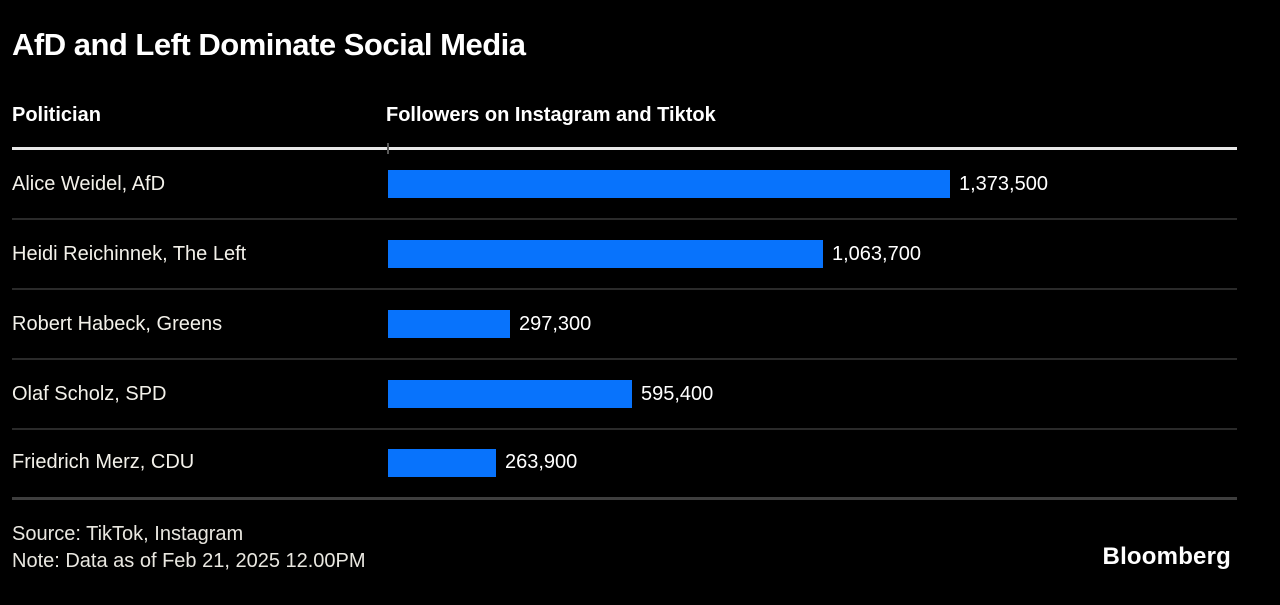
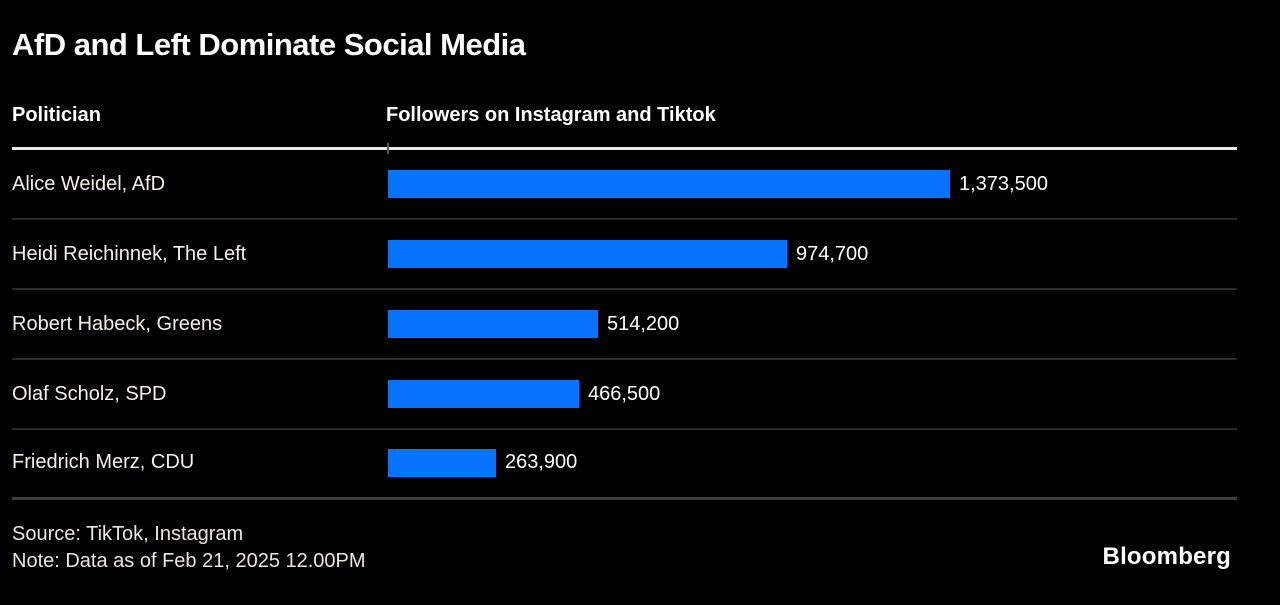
Heidi Reichinnek, The Left: 1,063,700 -> 974,700
Robert Habeck, Greens: 297,300 -> 514,200
Olaf Scholz, SPD: 595,400 -> 466,500
